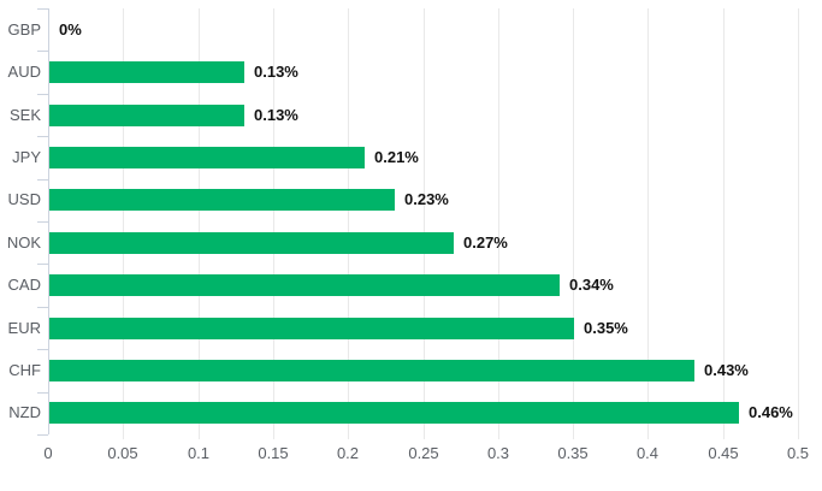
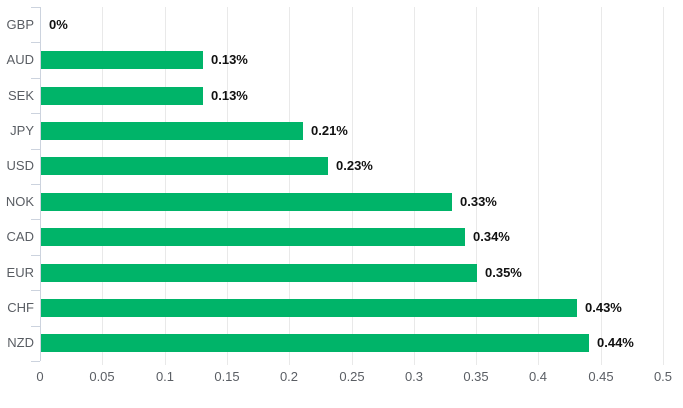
NOK: 0.27% -> 0.33%
NZD: 0.46% -> 0.44%
